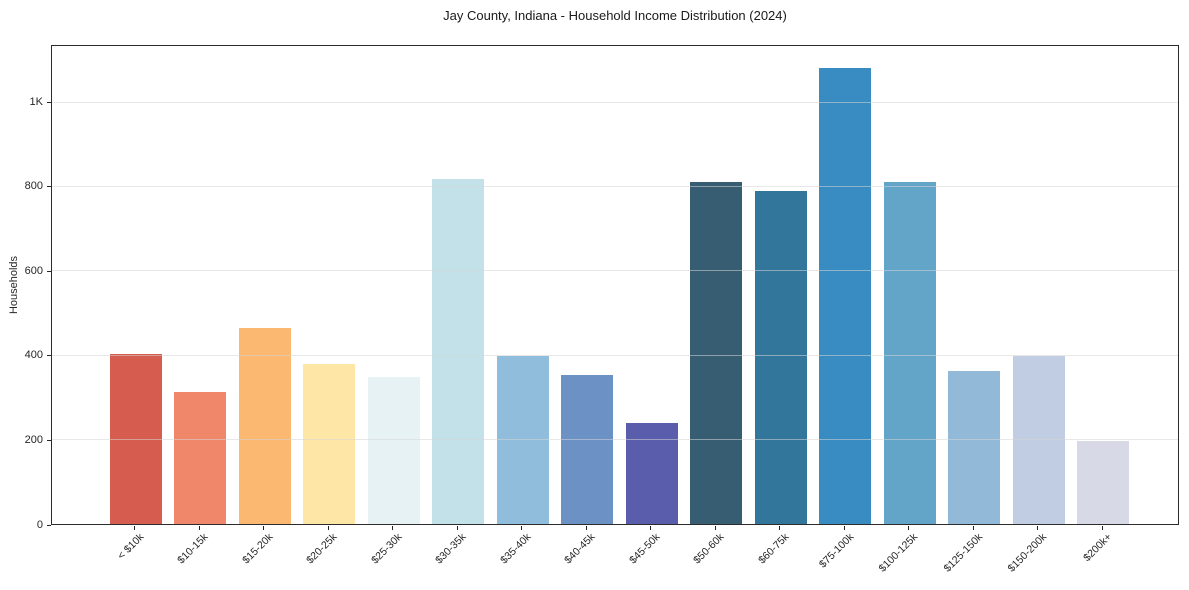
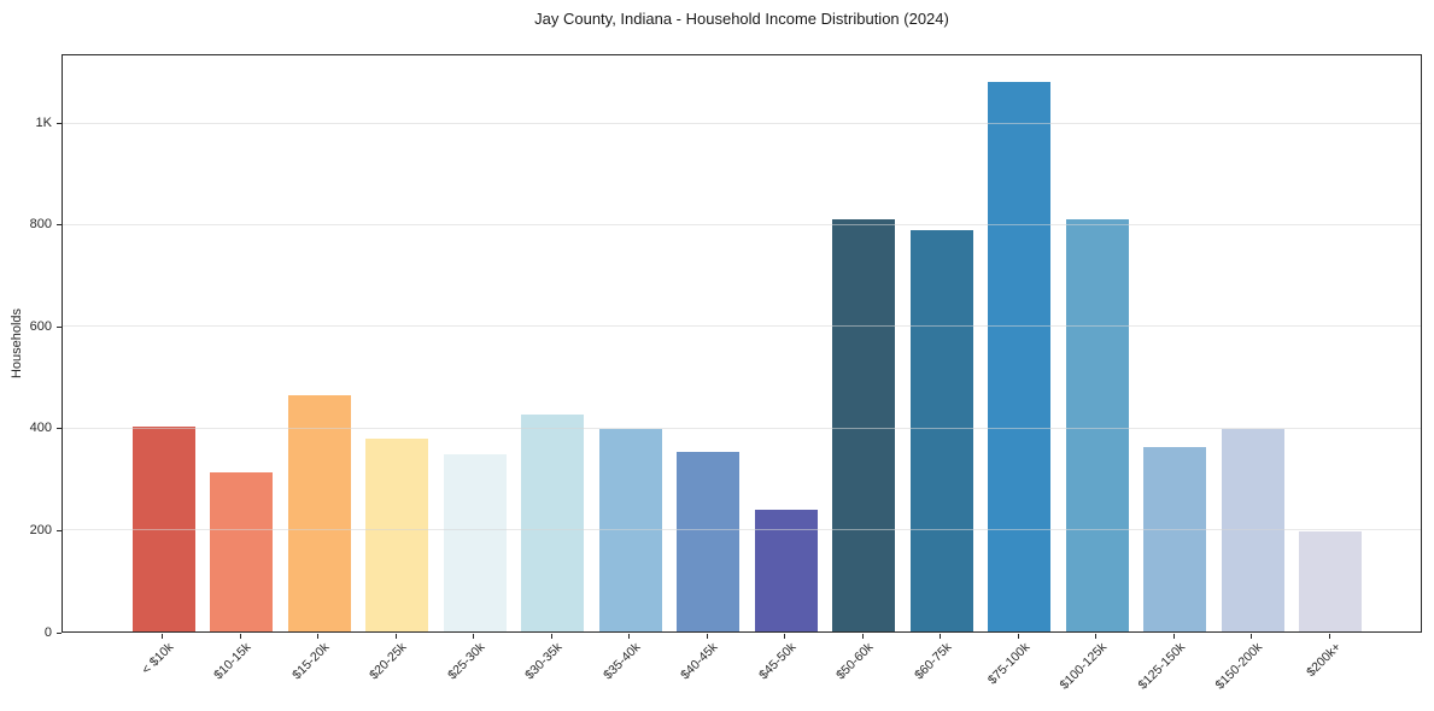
$30-35k: 820 -> 430
